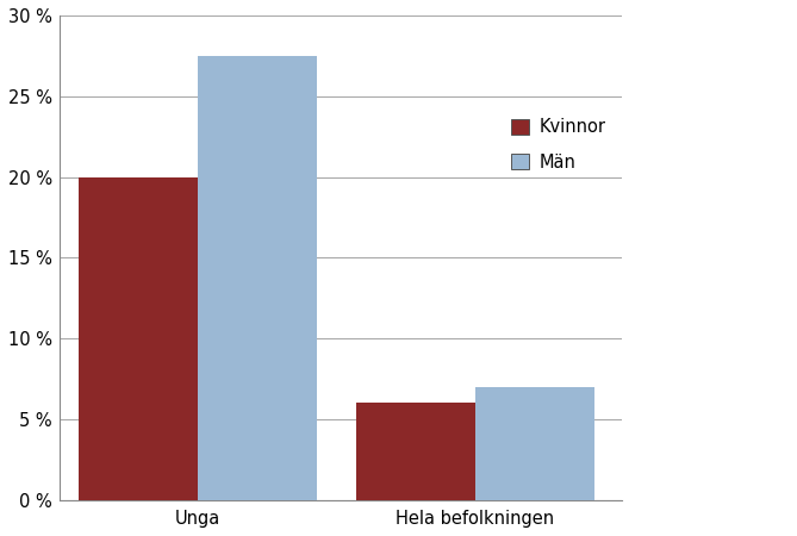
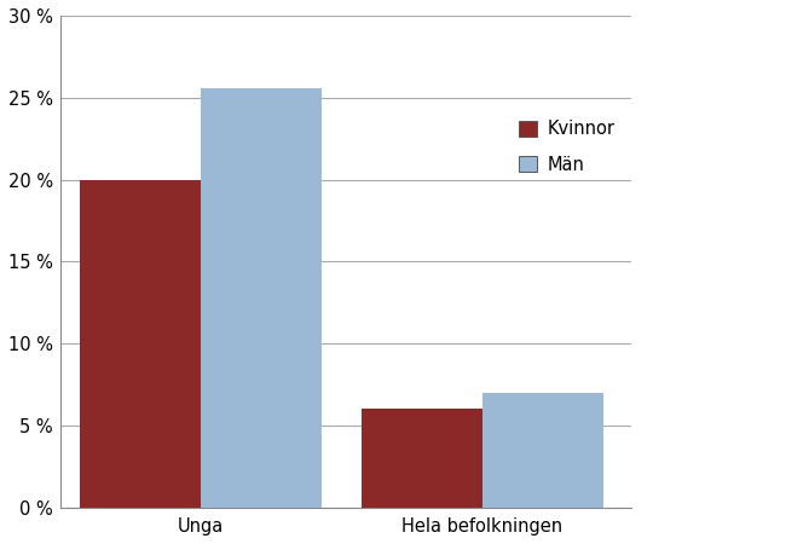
Män/Unga: 27.5 % -> 25.6 %
